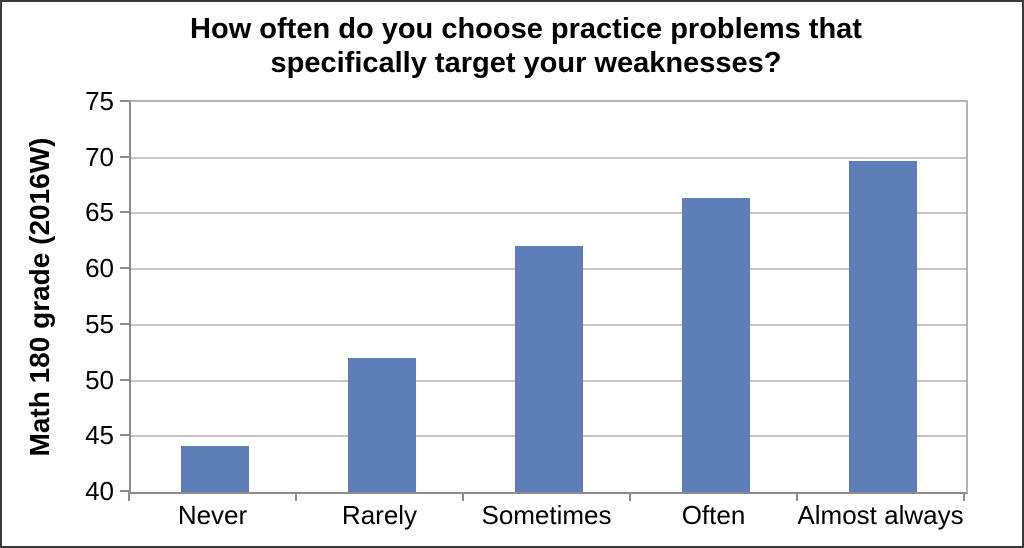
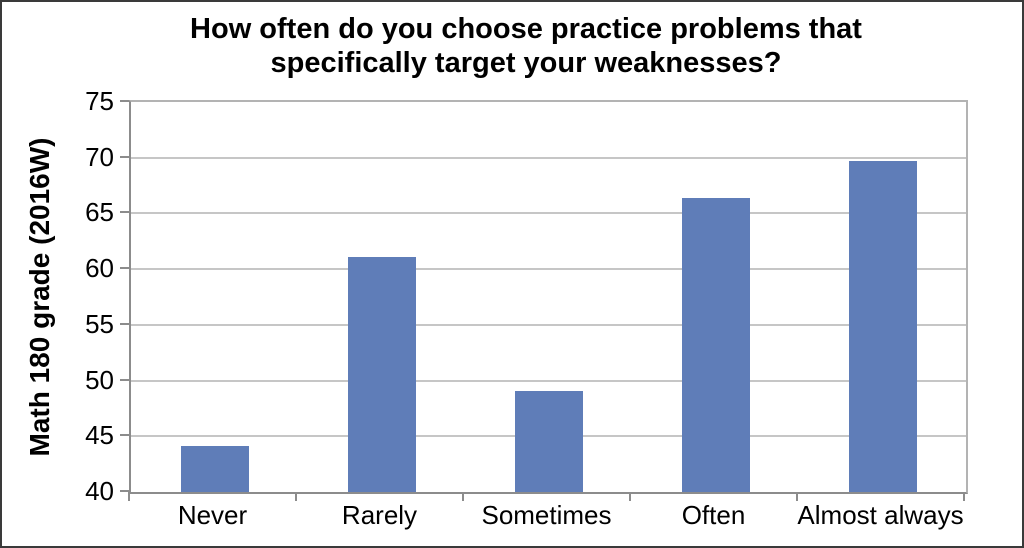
Rarely: 52.0 -> 61.1
Sometimes: 62.1 -> 49.1
